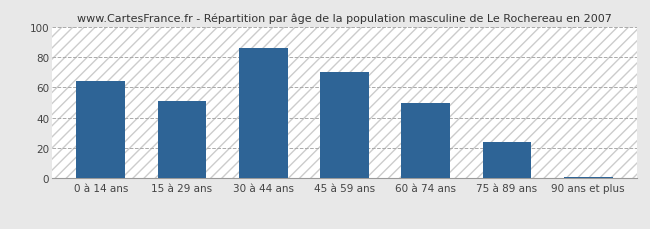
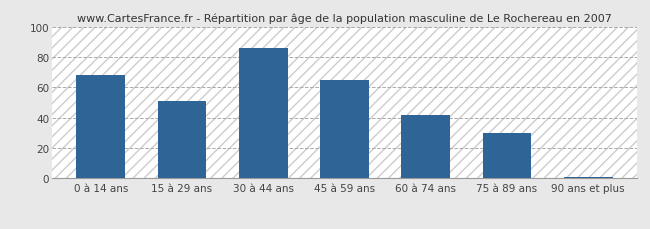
0 à 14 ans: 64 -> 68
45 à 59 ans: 70 -> 65
60 à 74 ans: 50 -> 42
75 à 89 ans: 24 -> 30
